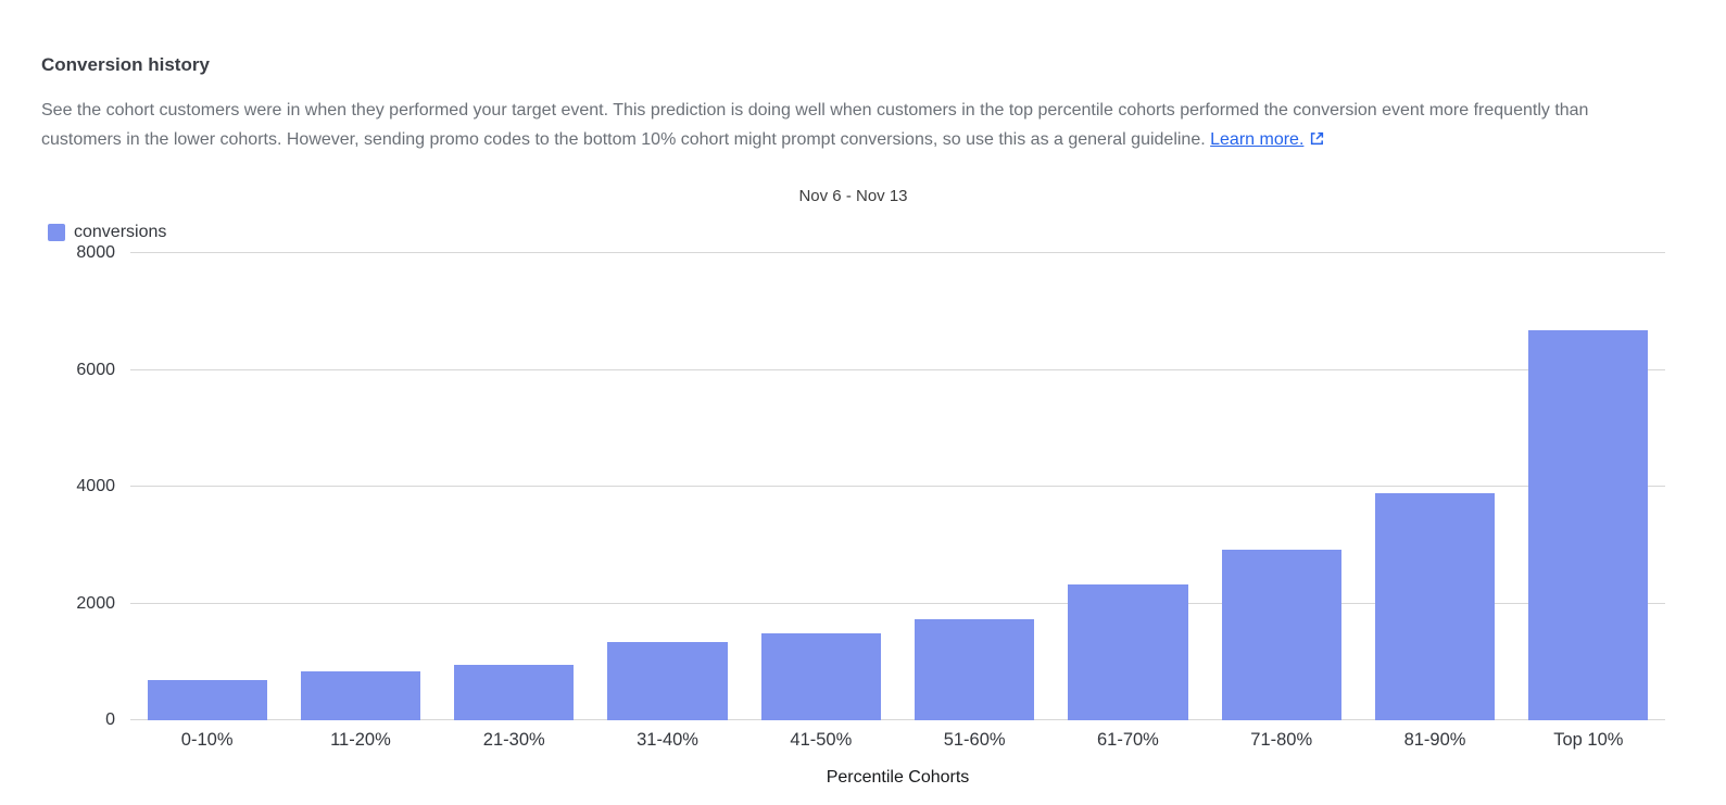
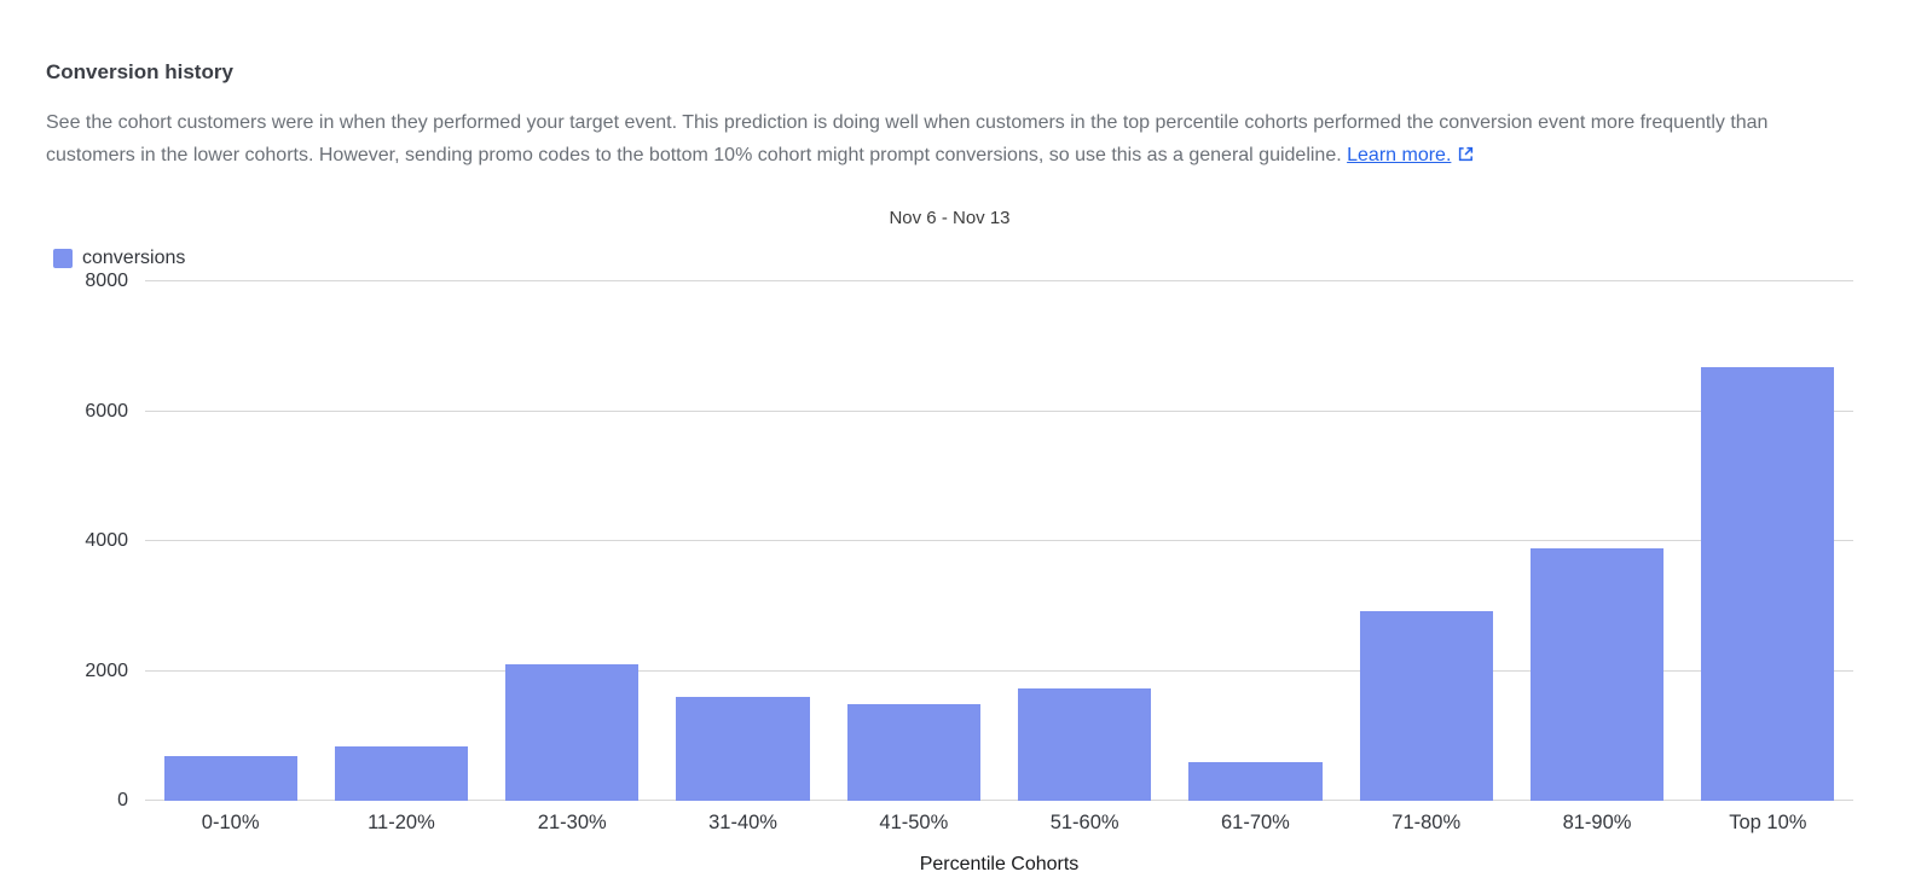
21-30%: 1000 -> 2100
31-40%: 1300 -> 1600
61-70%: 2300 -> 600
